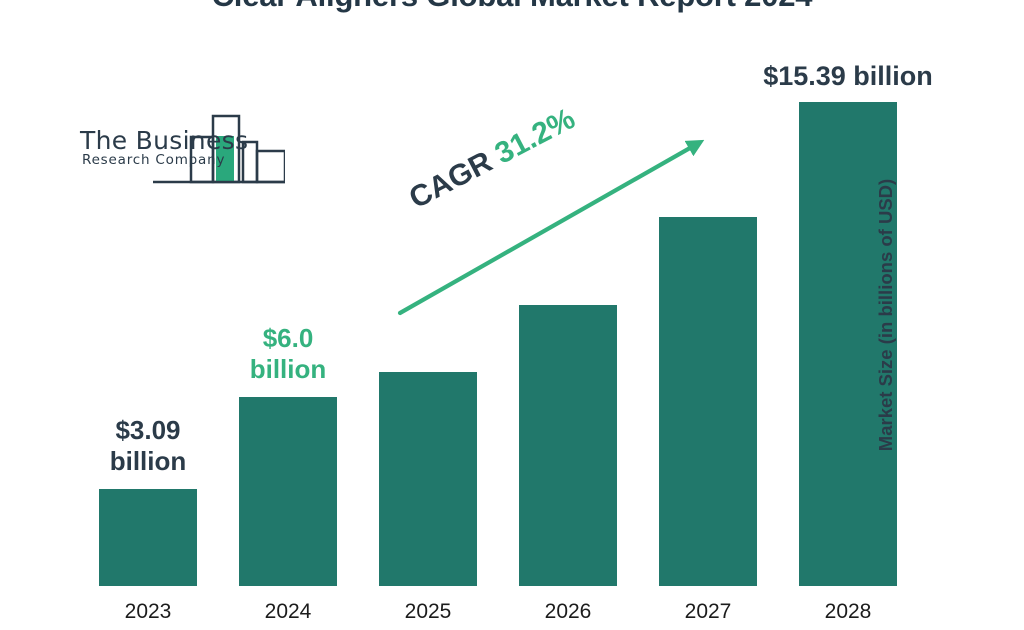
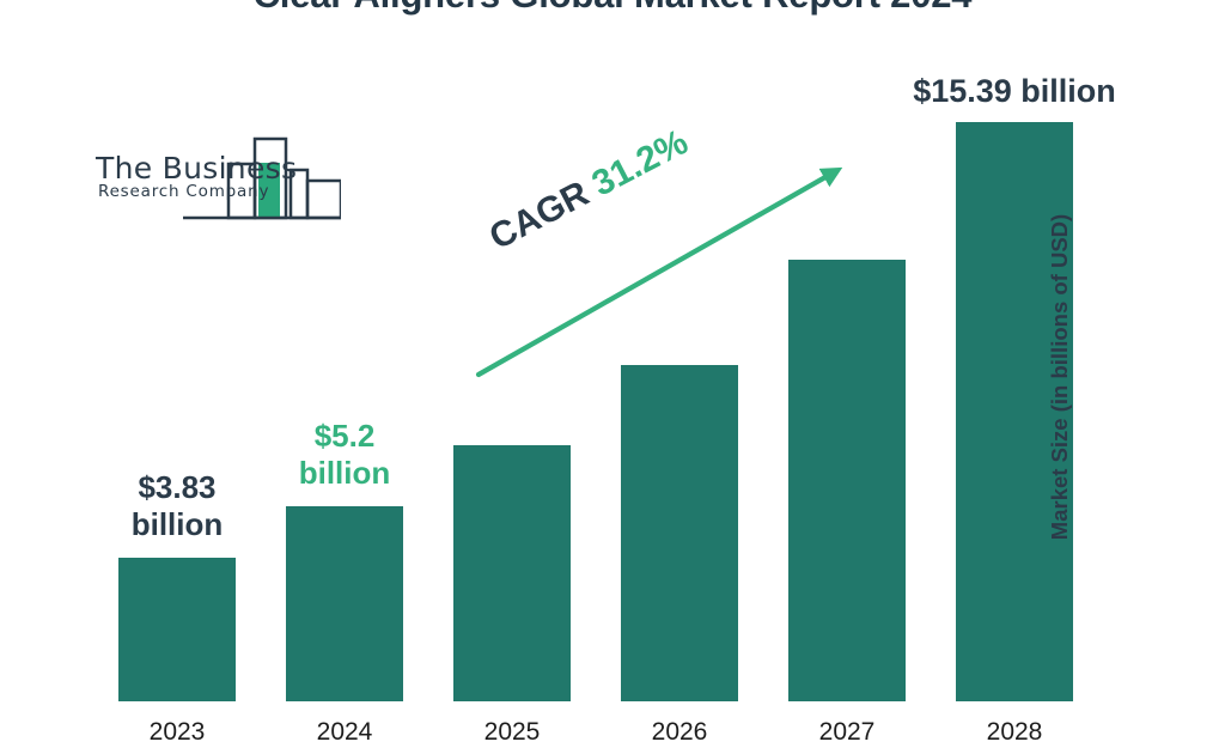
2023: $3.09 -> $3.83
2024: $6.0 -> $5.2
